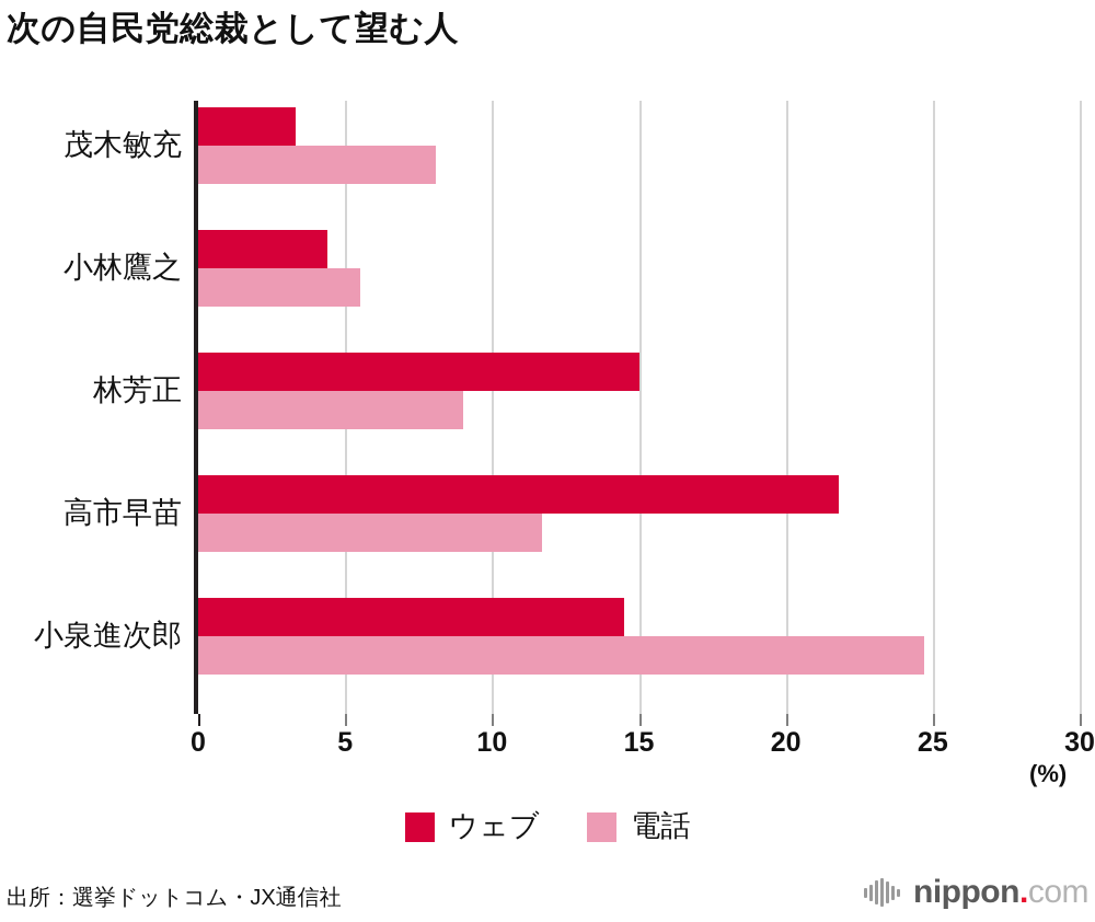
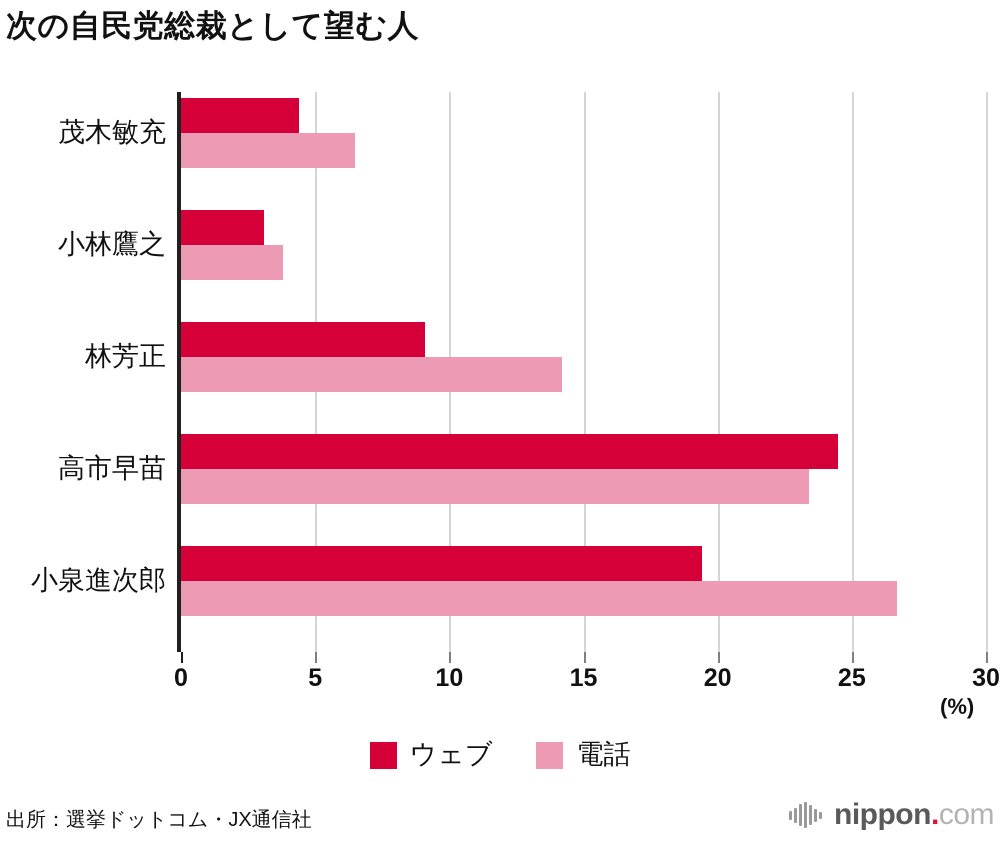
ウェブ/茂木敏充: 3.3 -> 4.4
電話/茂木敏充: 8.1 -> 6.5
ウェブ/小林鷹之: 4.4 -> 3.1
電話/小林鷹之: 5.5 -> 3.8
ウェブ/林芳正: 15.0 -> 9.1
電話/林芳正: 9.0 -> 14.2
ウェブ/高市早苗: 21.8 -> 24.5
電話/高市早苗: 11.7 -> 23.4
ウェブ/小泉進次郎: 14.5 -> 19.4
電話/小泉進次郎: 24.7 -> 26.7
